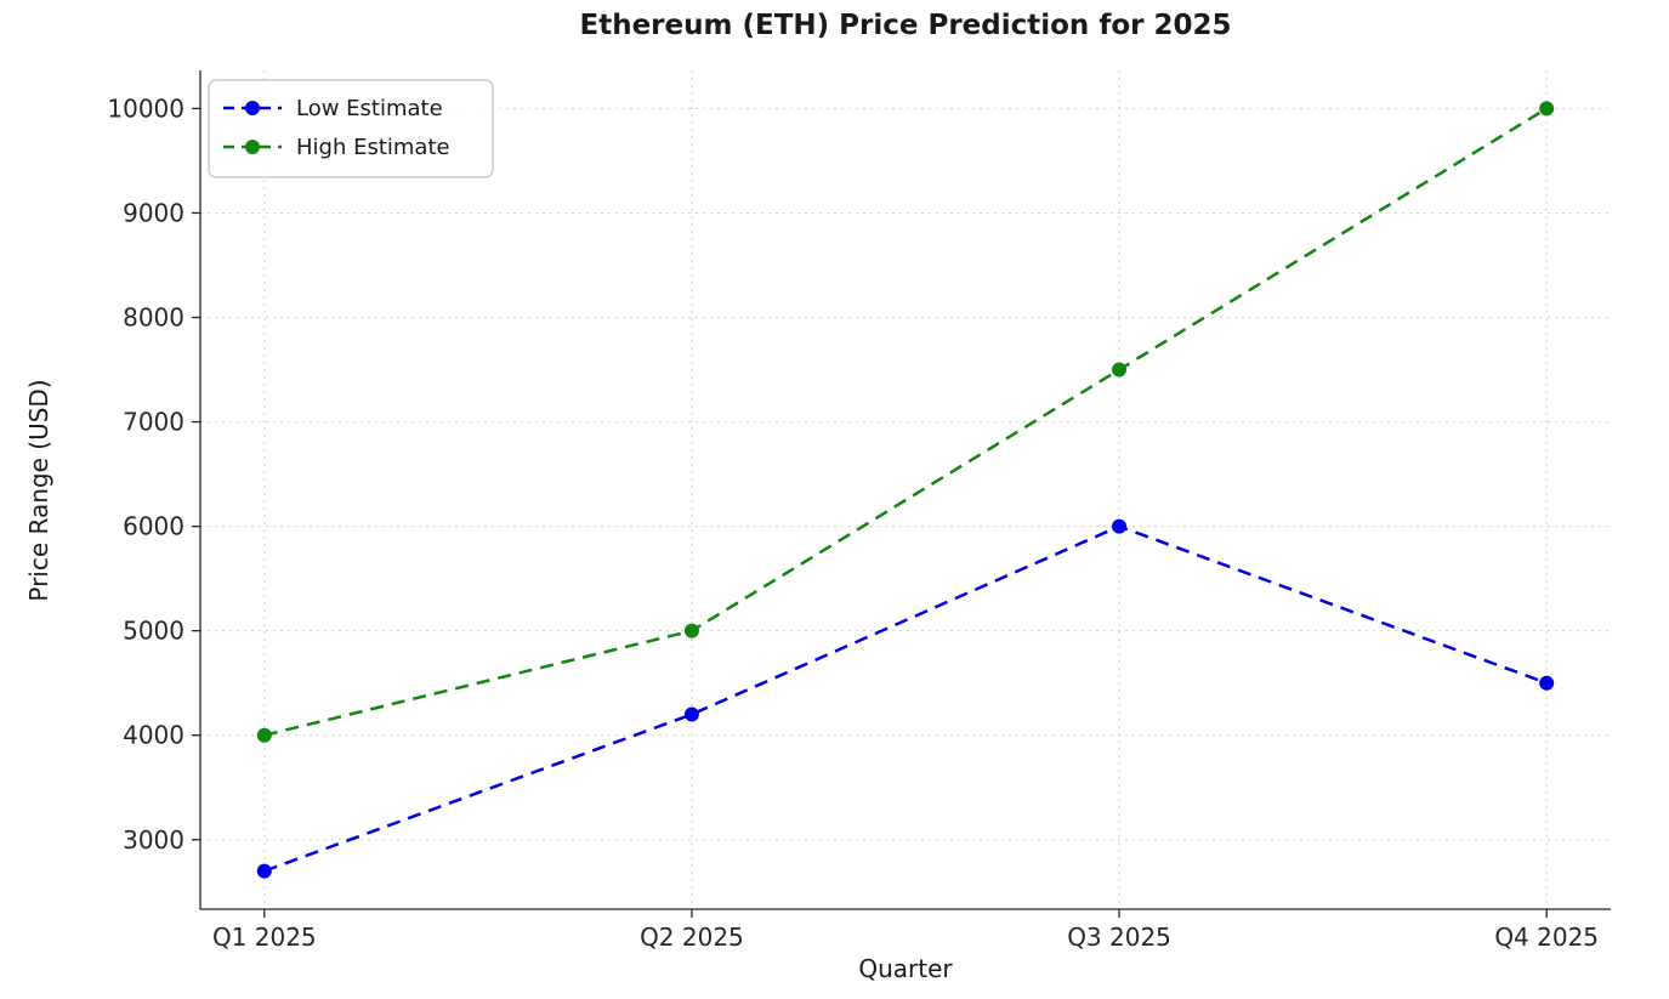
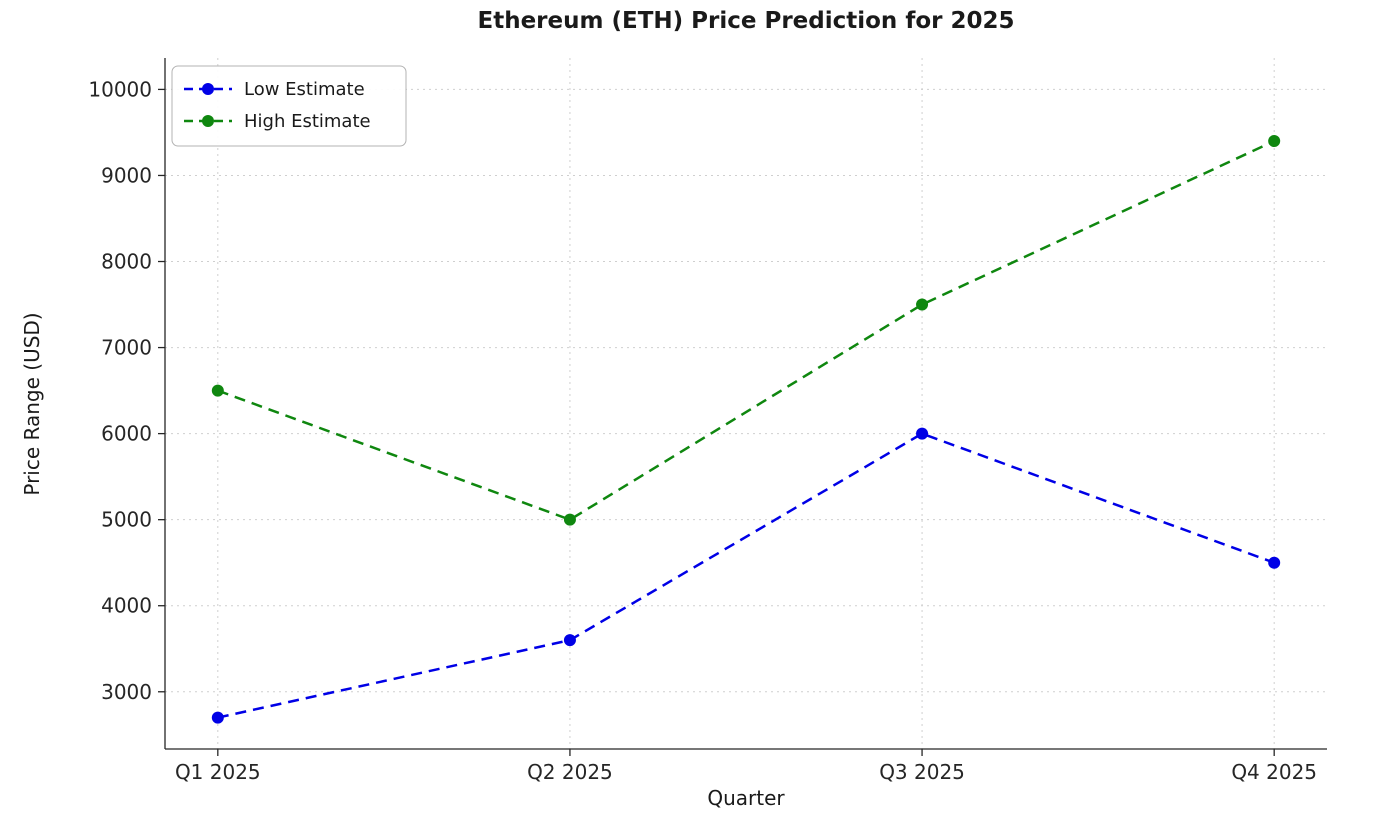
High Estimate/Q1 2025: 4000 -> 6500
Low Estimate/Q2 2025: 4200 -> 3600
High Estimate/Q4 2025: 10000 -> 9400
